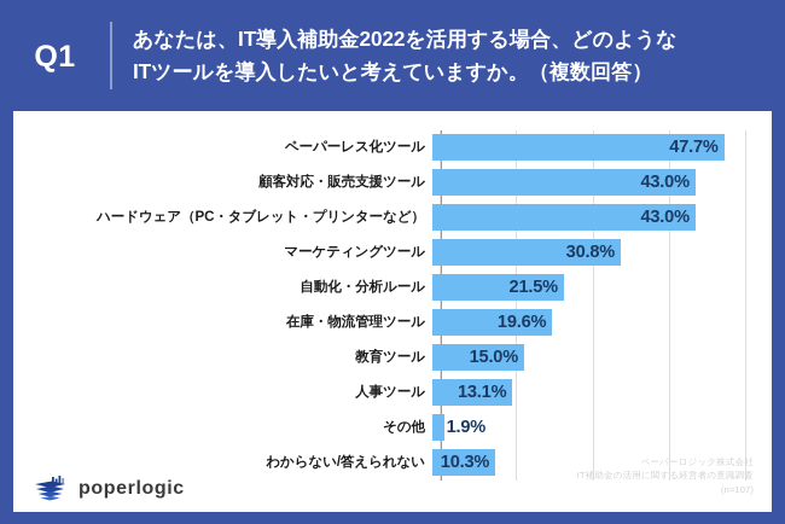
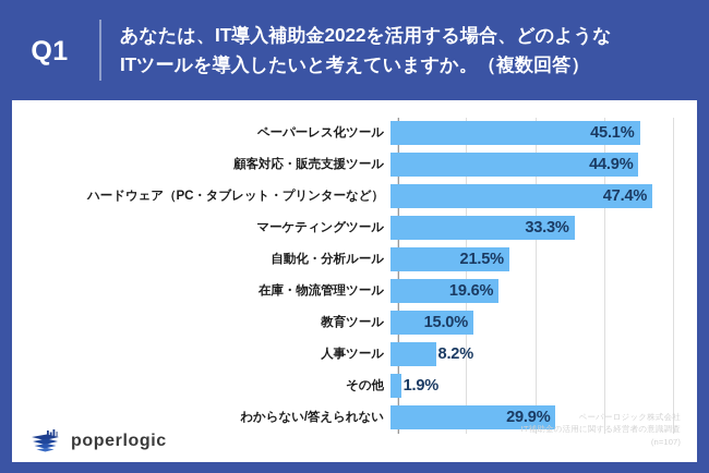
ペーパーレス化ツール: 47.7% -> 45.1%
顧客対応・販売支援ツール: 43.0% -> 44.9%
ハードウェア（PC・タブレット・プリンターなど）: 43.0% -> 47.4%
マーケティングツール: 30.8% -> 33.3%
人事ツール: 13.1% -> 8.2%
わからない/答えられない: 10.3% -> 29.9%
